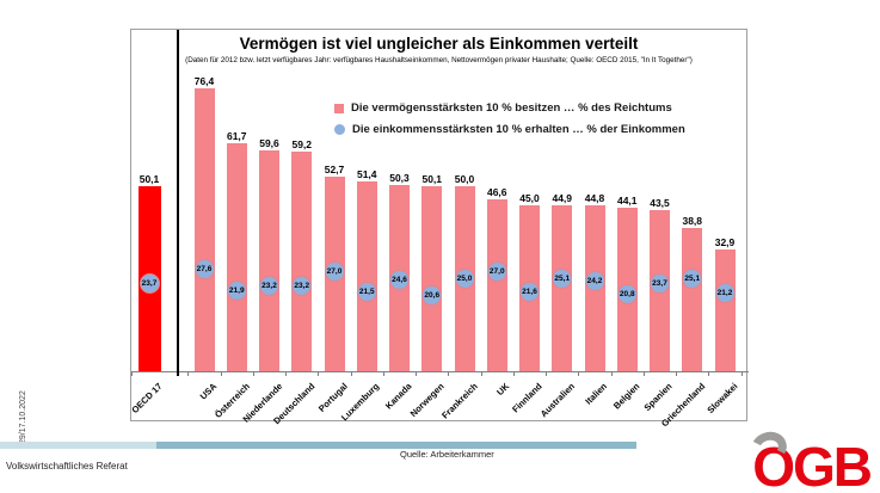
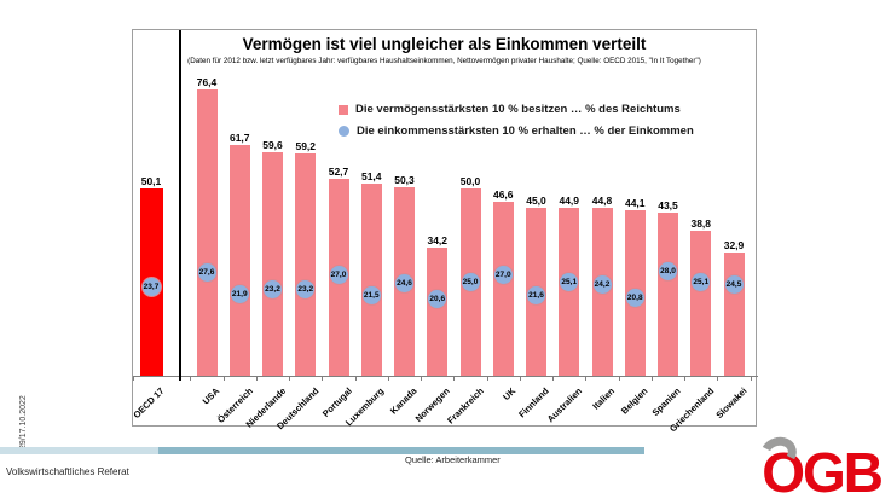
Die vermögensstärksten 10 % besitzen … % des Reichtums/Norwegen: 50,1 -> 34,2
Die einkommensstärksten 10 % erhalten … % der Einkommen/Spanien: 23,7 -> 28,0
Die einkommensstärksten 10 % erhalten … % der Einkommen/Slowakei: 21,2 -> 24,5
